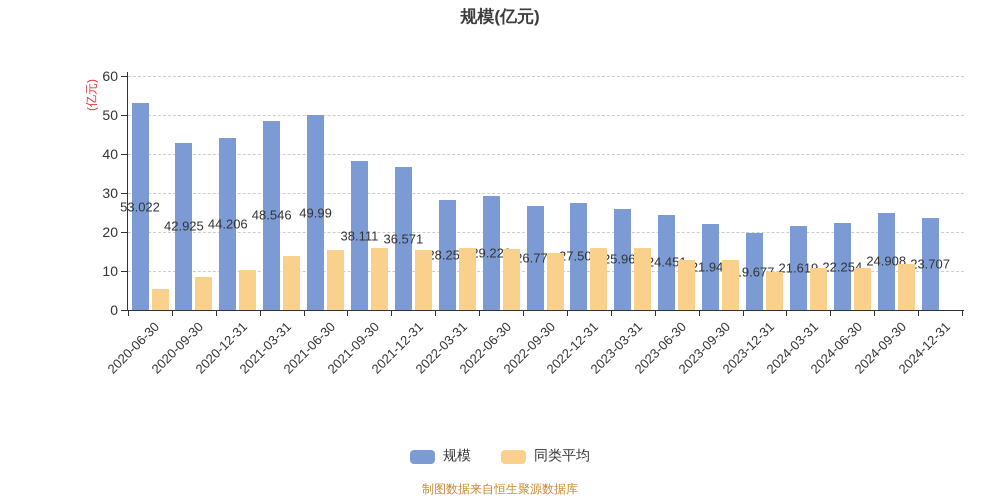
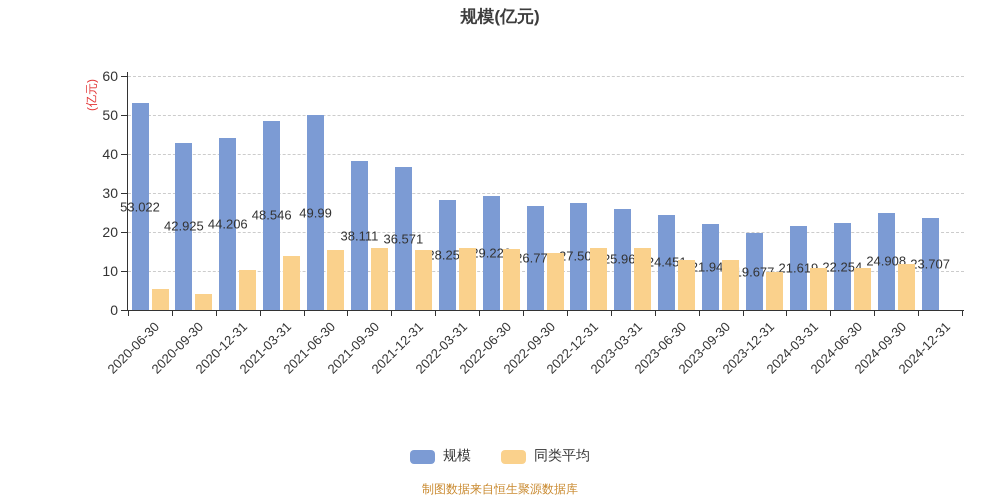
同类平均/2020-09-30: 8 -> 4
